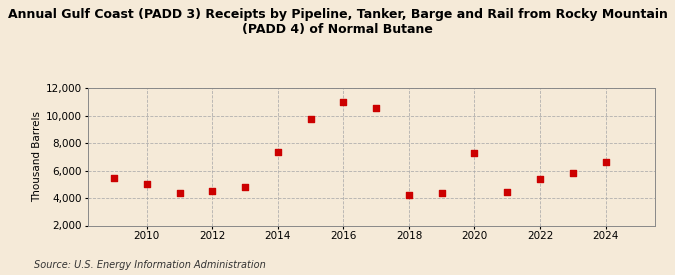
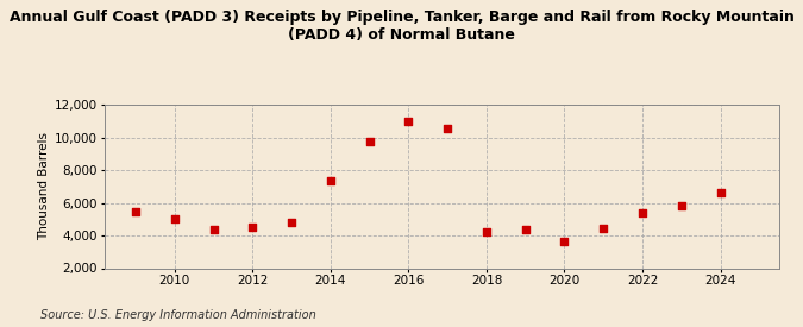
2020: 7,300 -> 3,600
